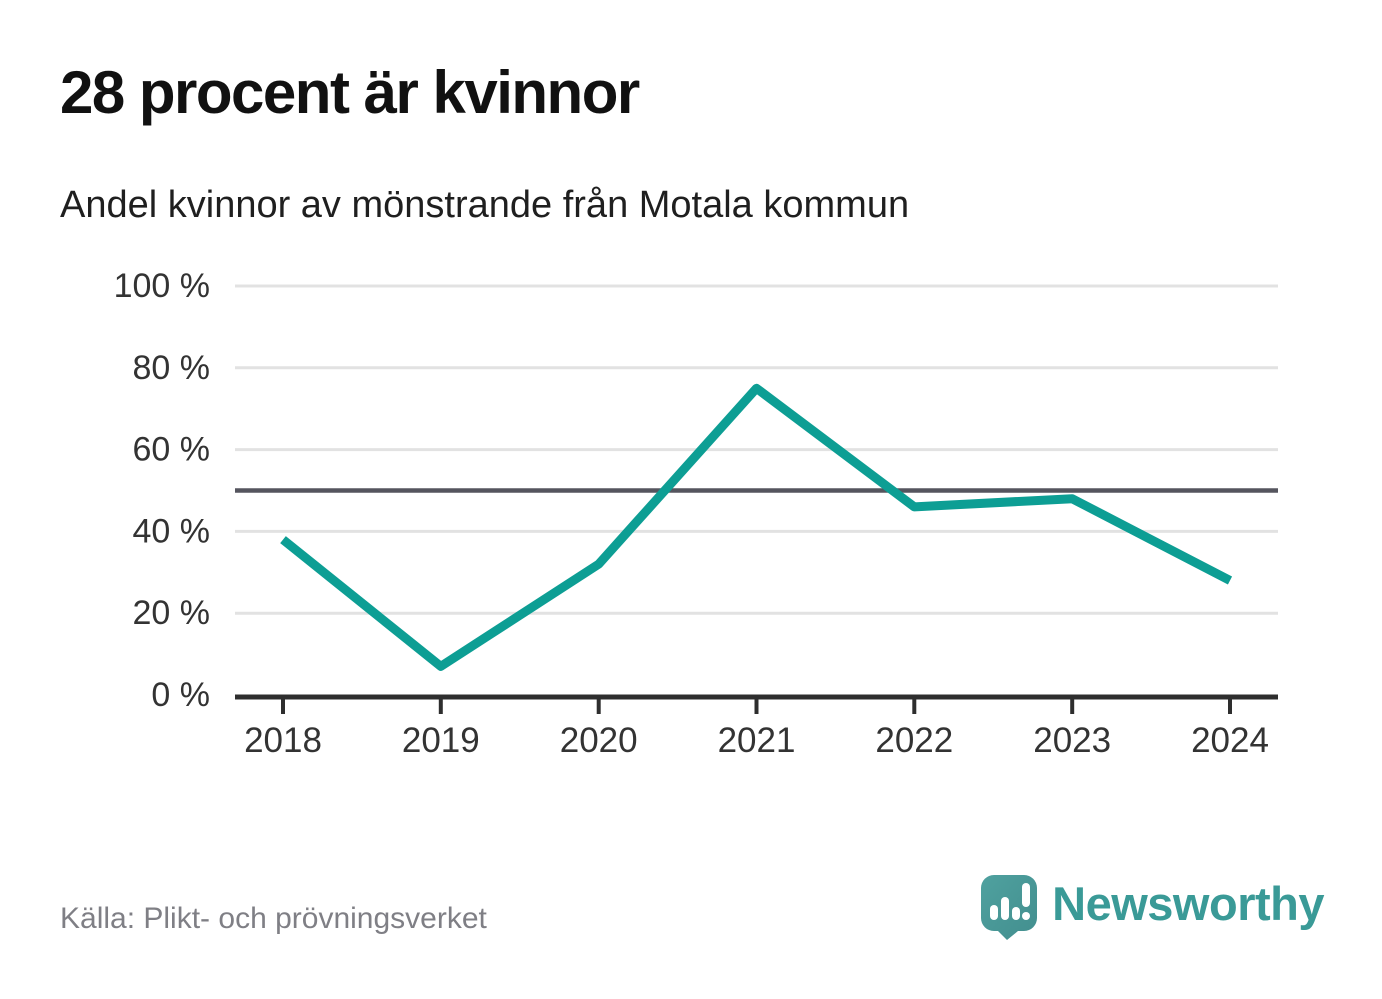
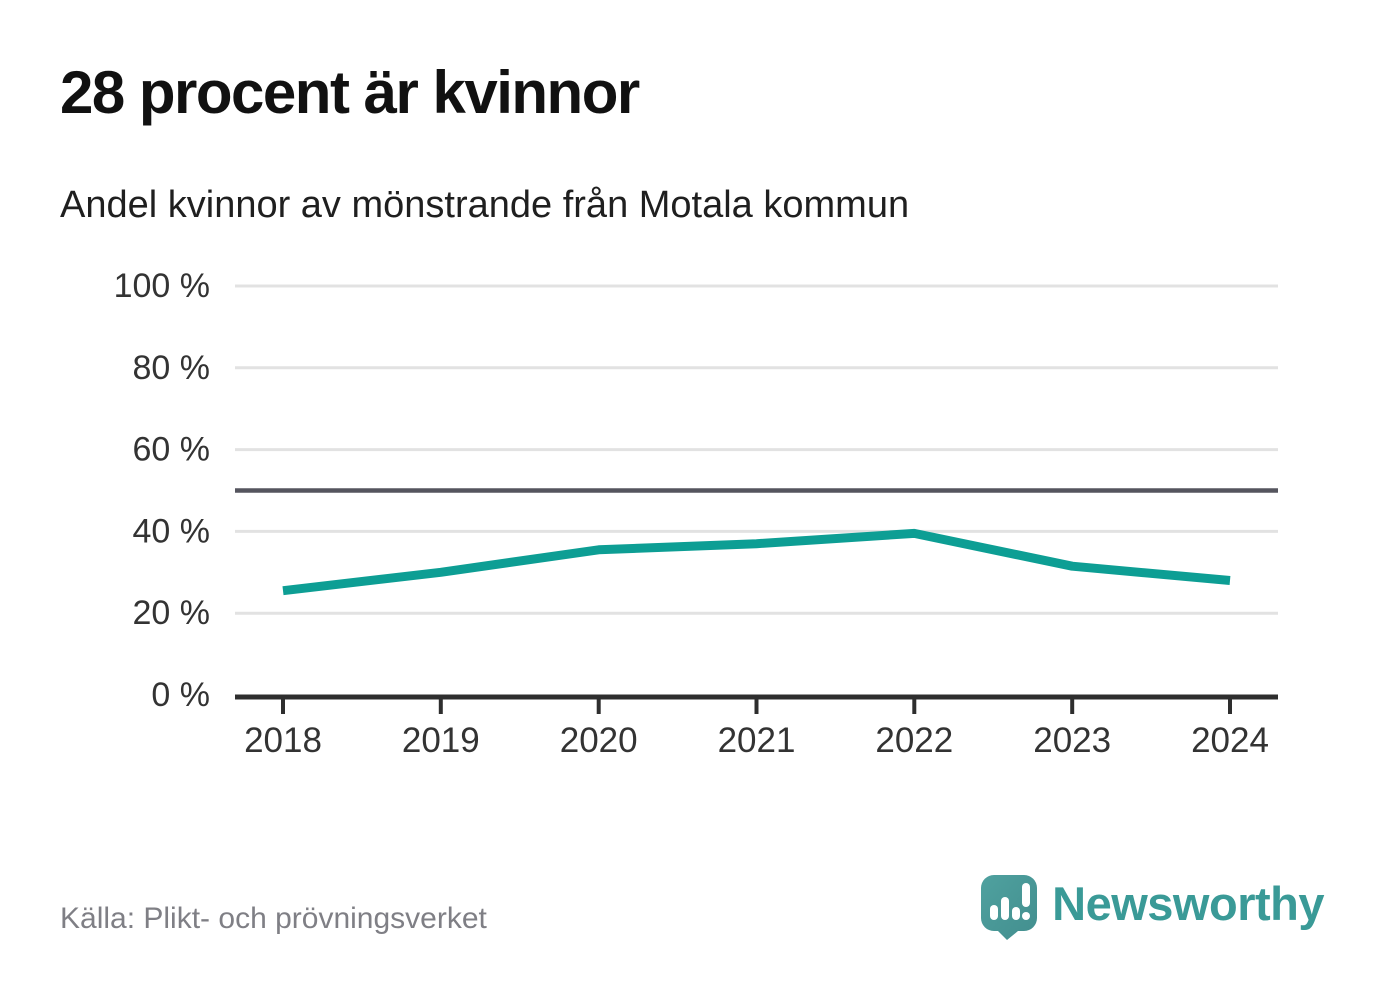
2018: 38% -> 26%
2019: 7% -> 30%
2020: 32% -> 36%
2021: 75% -> 37%
2022: 46% -> 40%
2023: 48% -> 32%
